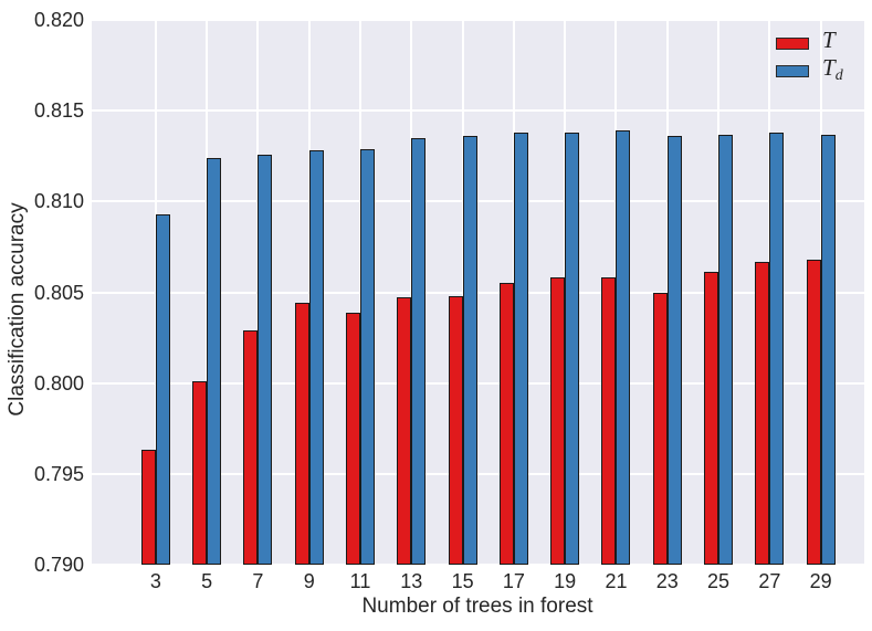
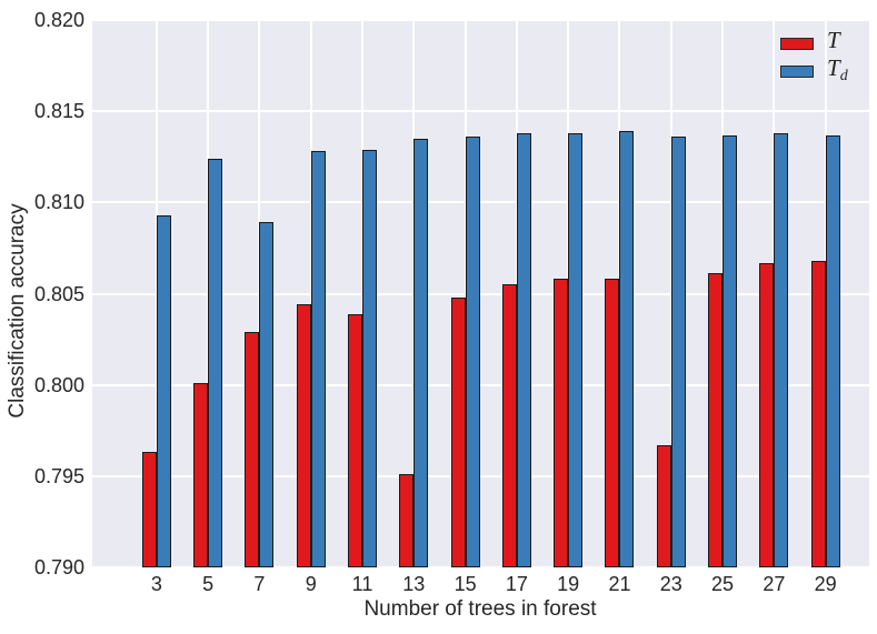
Td/7: 0.8126 -> 0.8089
T/13: 0.8047 -> 0.7951
T/23: 0.8050 -> 0.7967
